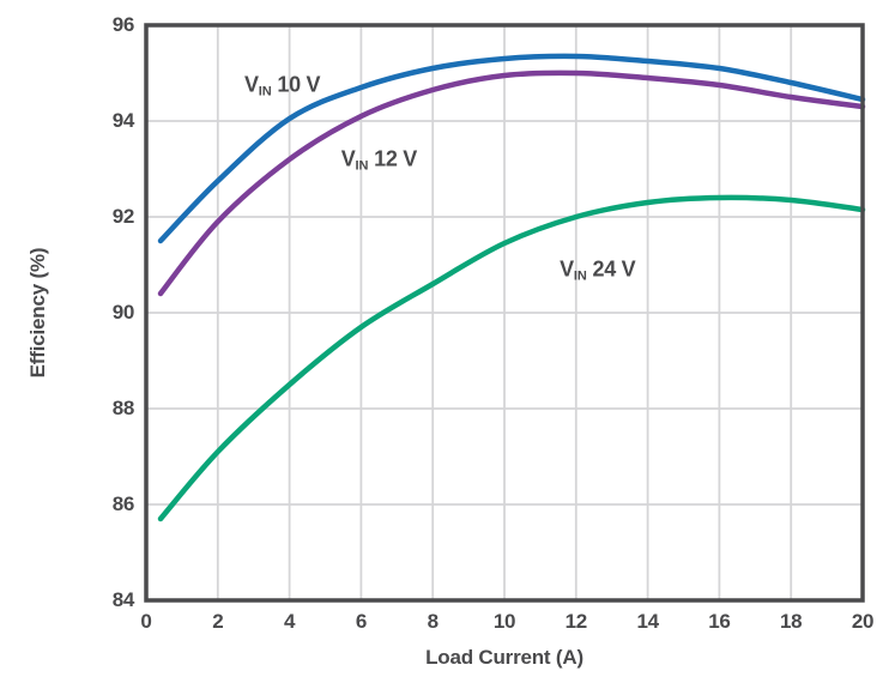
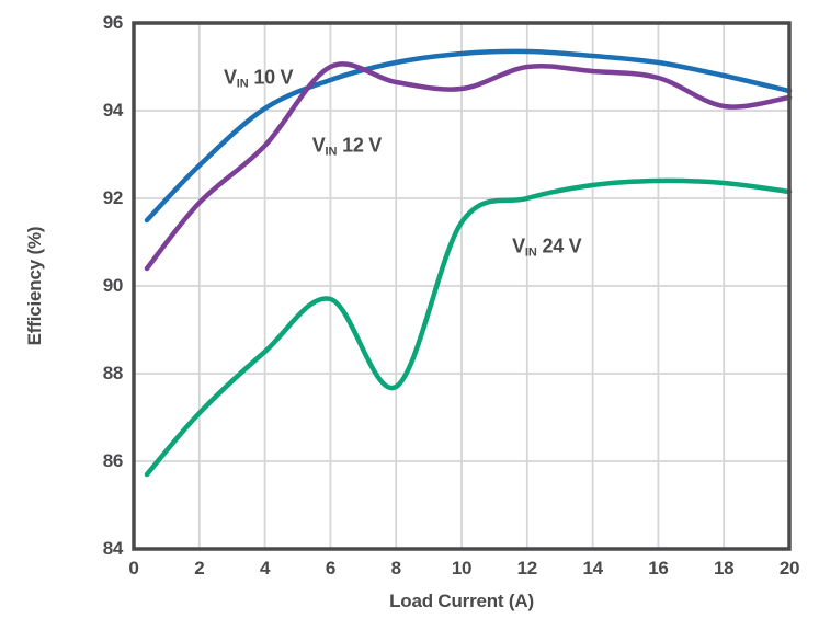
VIN 12 V/6: 94.1 -> 95.0
VIN 24 V/8: 90.6 -> 87.7
VIN 12 V/10: 95.0 -> 94.5
VIN 12 V/18: 94.5 -> 94.1
